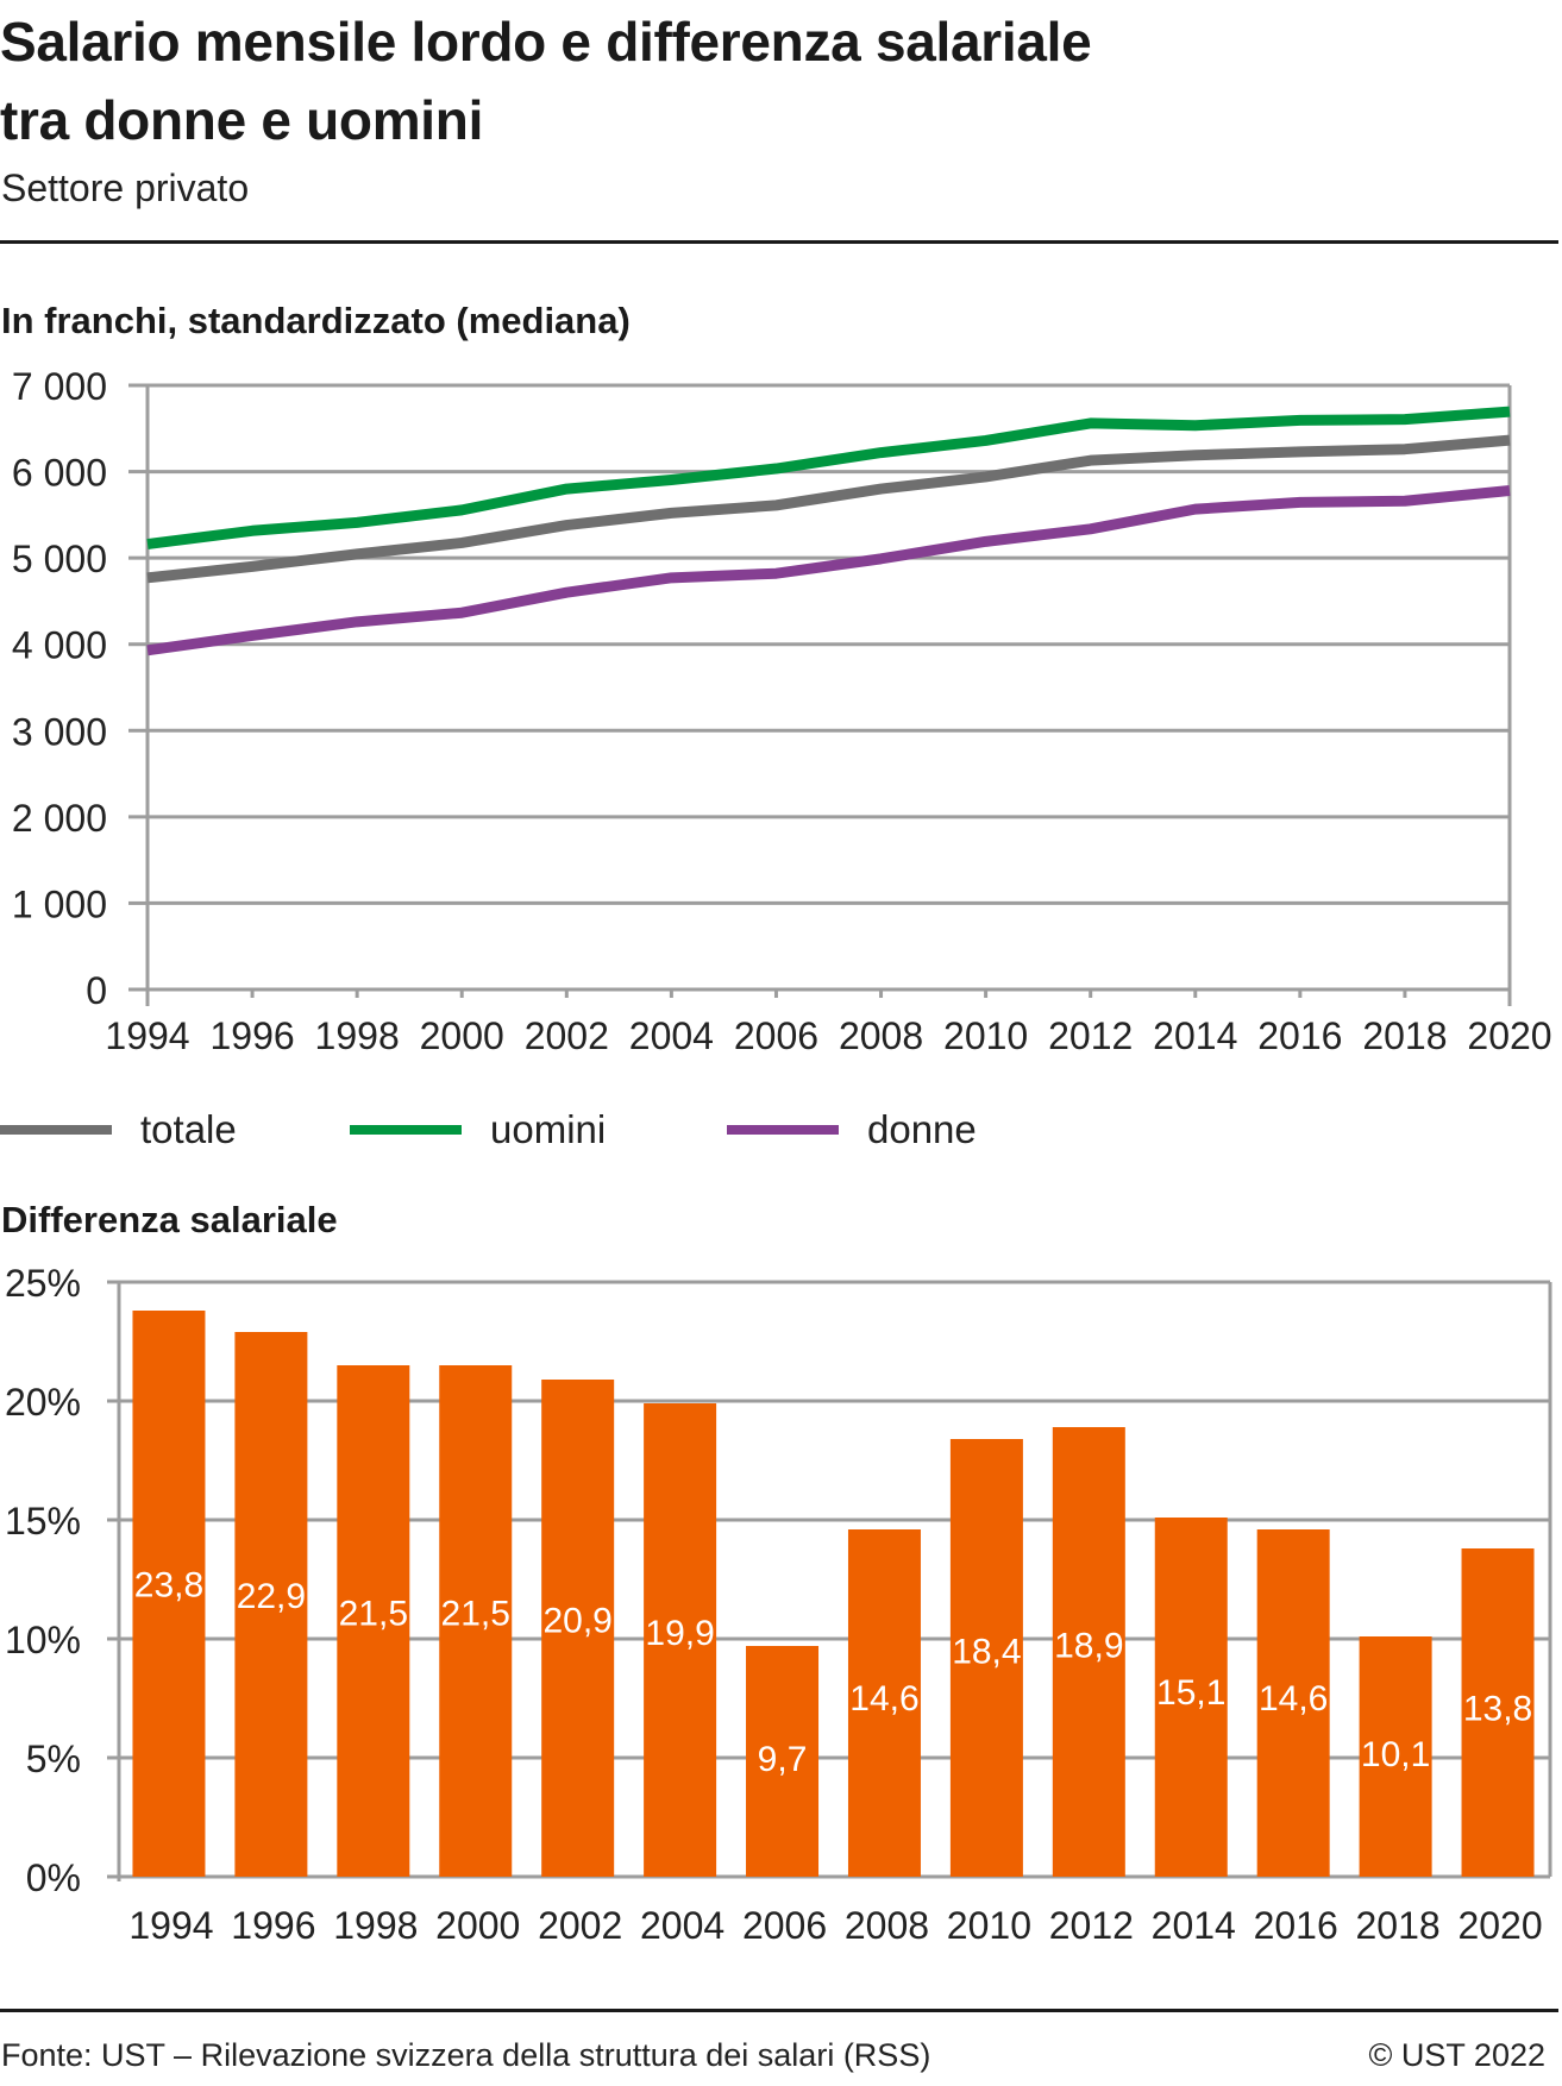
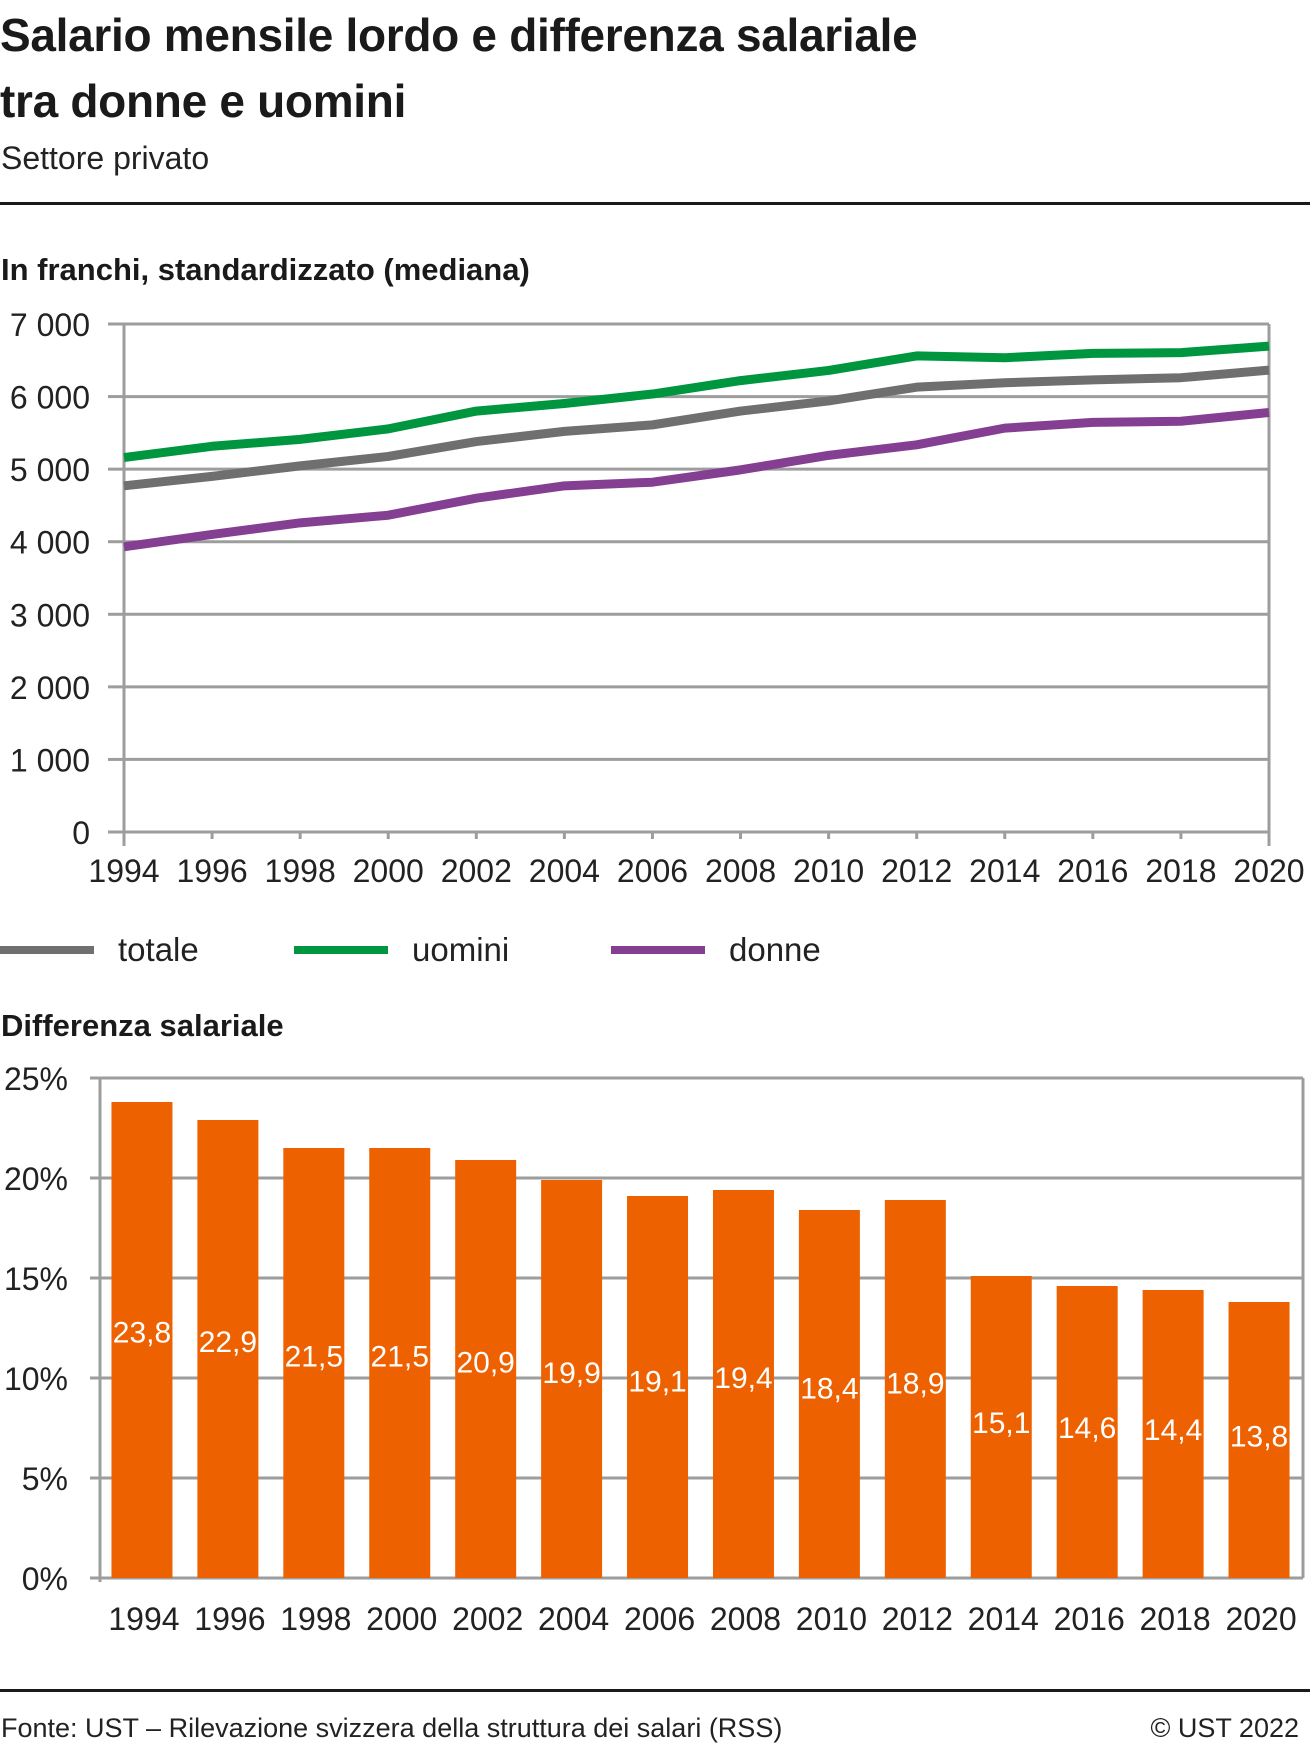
Differenza salariale/2006: 9,7 -> 19,1
Differenza salariale/2008: 14,6 -> 19,4
Differenza salariale/2018: 10,1 -> 14,4
